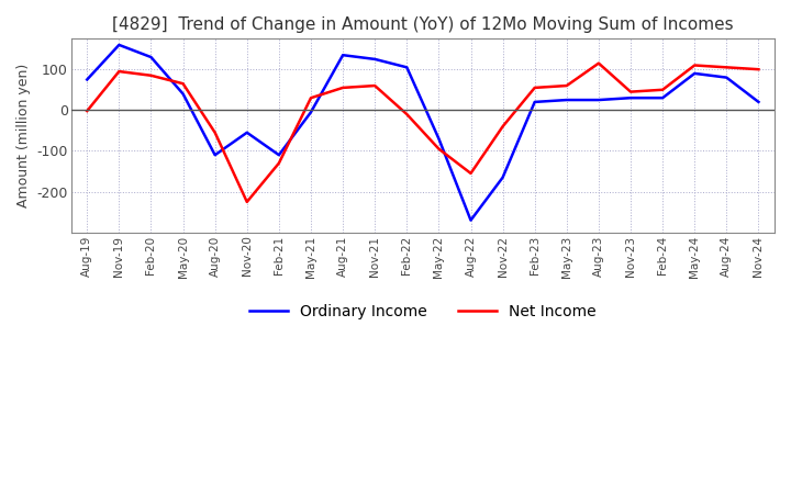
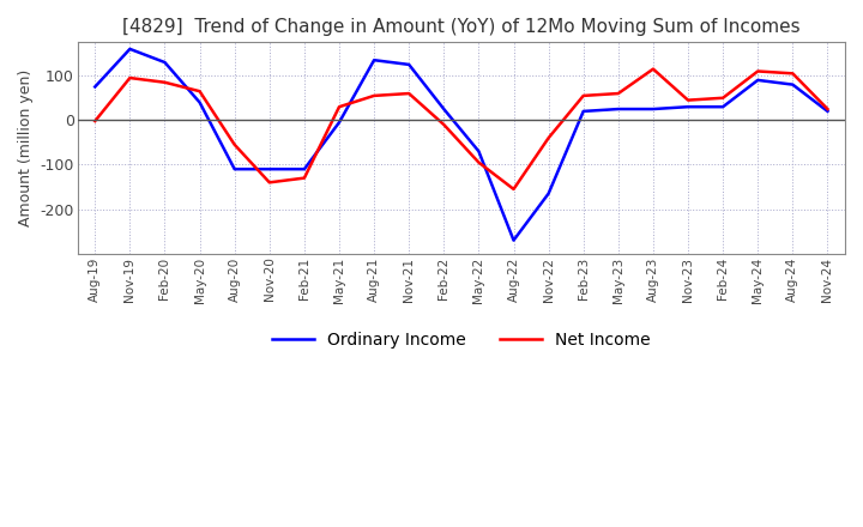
Ordinary Income/Nov-20: -55 -> -110
Net Income/Nov-20: -225 -> -140
Ordinary Income/Feb-22: 105 -> 25
Net Income/Nov-24: 100 -> 25
